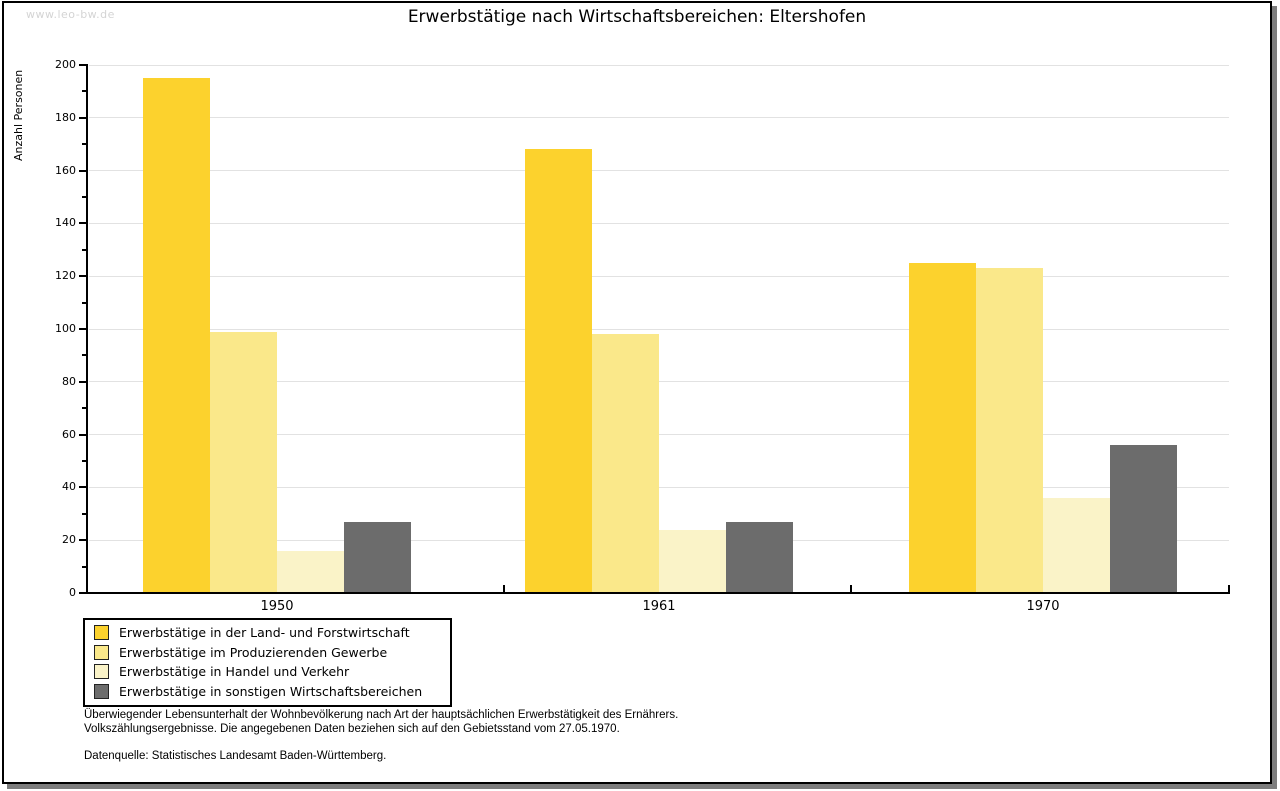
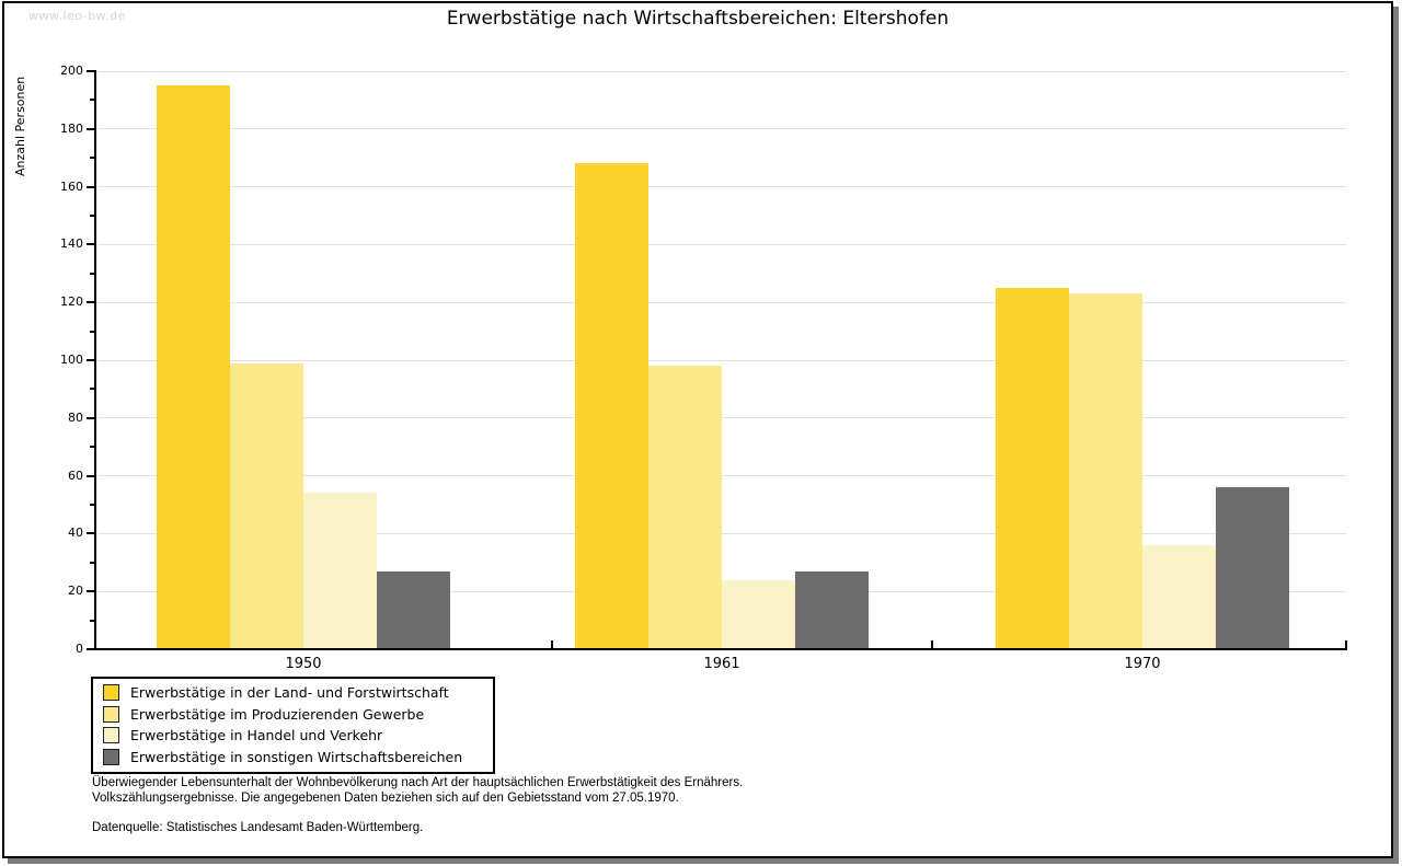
Erwerbstätige in Handel und Verkehr/1950: 16 -> 54
